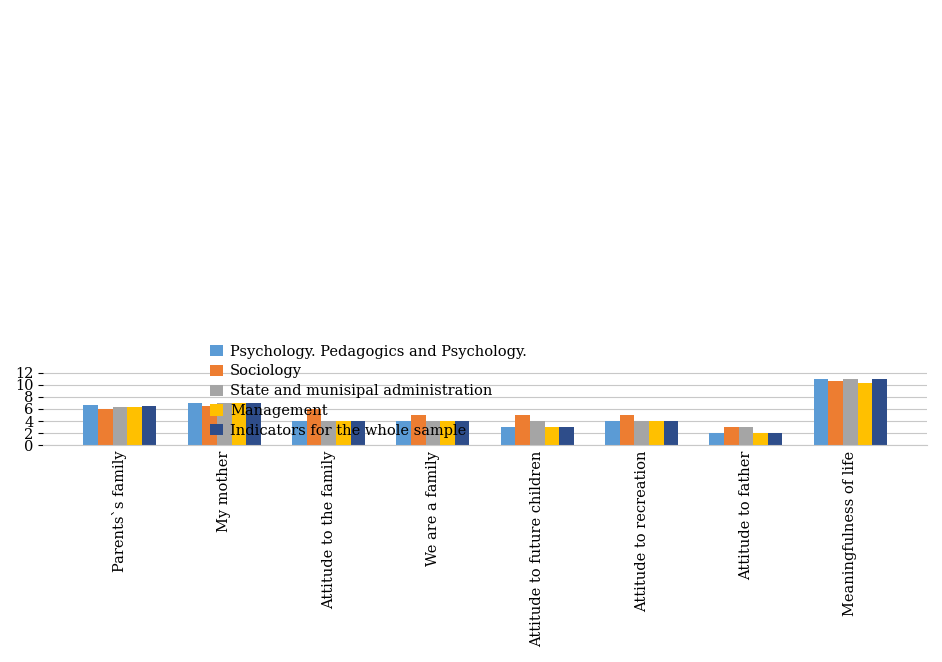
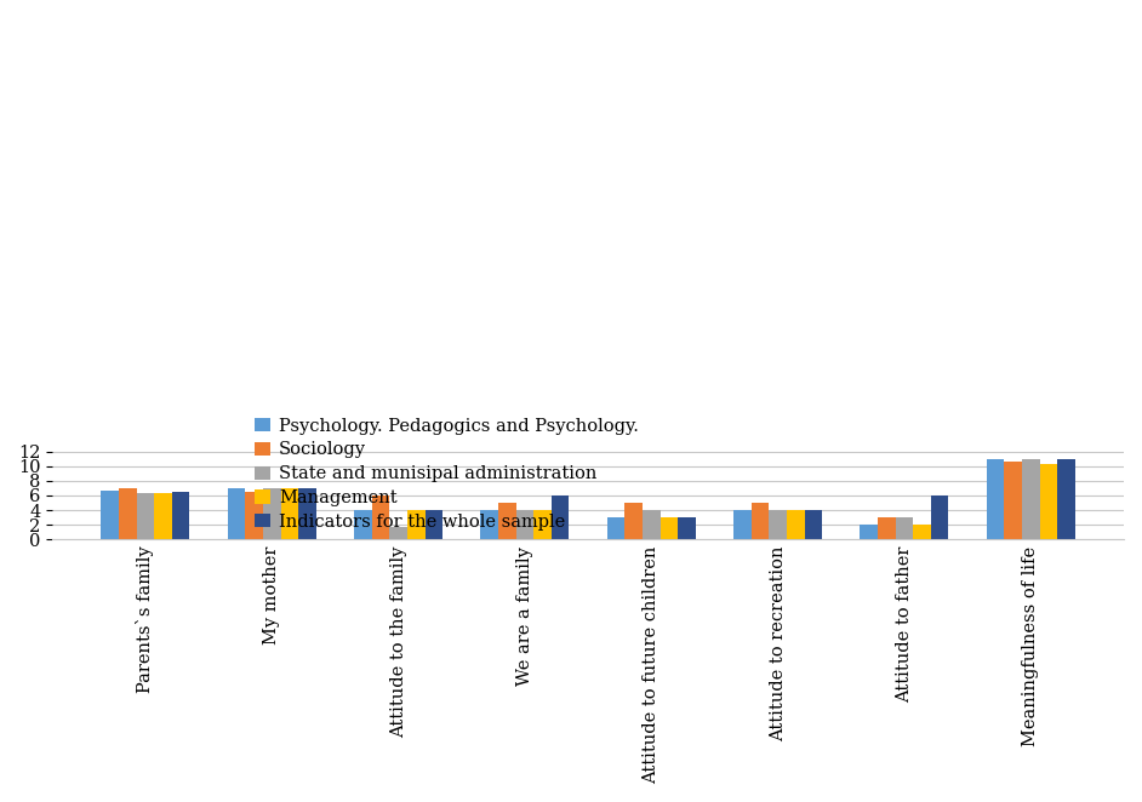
Sociology/Parents`s family: 6.0 -> 7.0
State and munisipal administration/Attitude to the family: 4.0 -> 1.6
Indicators for the whole sample/We are a family: 4.0 -> 6.0
Indicators for the whole sample/Attitude to father: 2.0 -> 6.0
